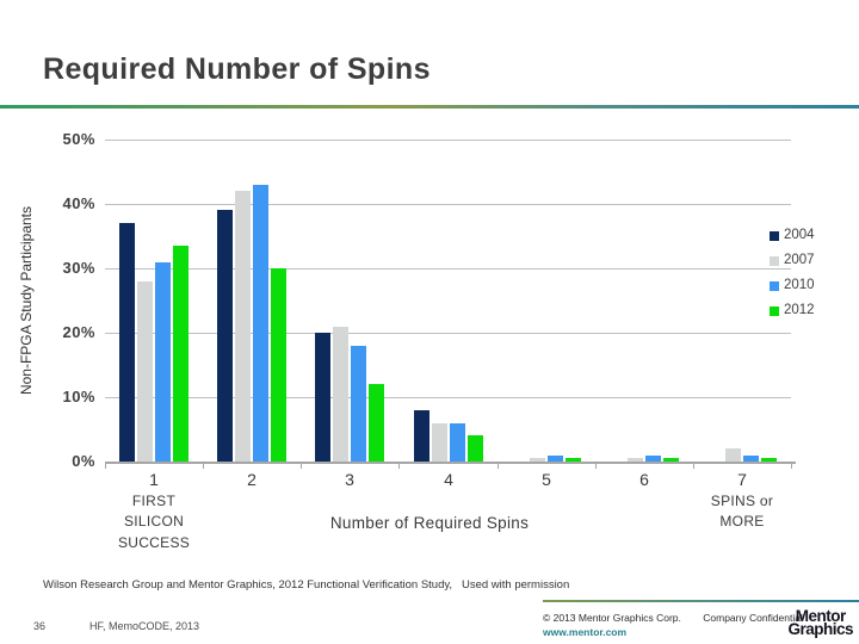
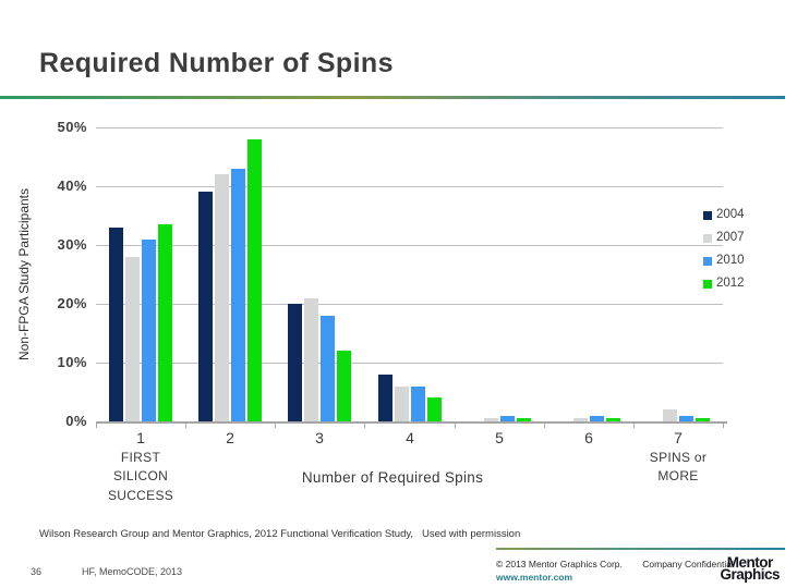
2004/1: 37% -> 33%
2012/2: 30% -> 48%
